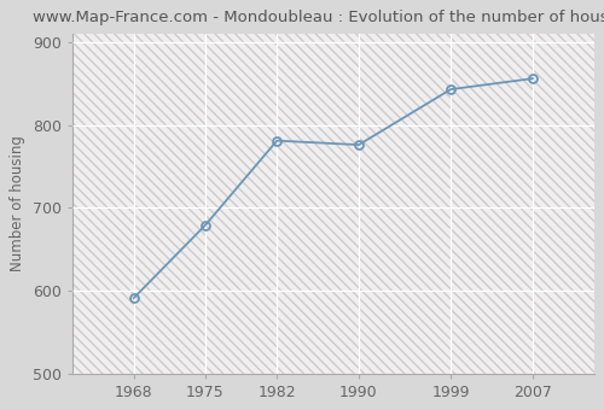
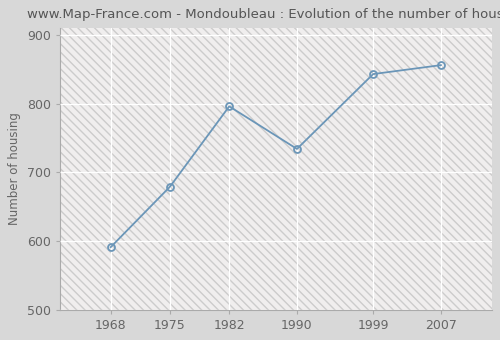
1982: 781 -> 796
1990: 776 -> 734
